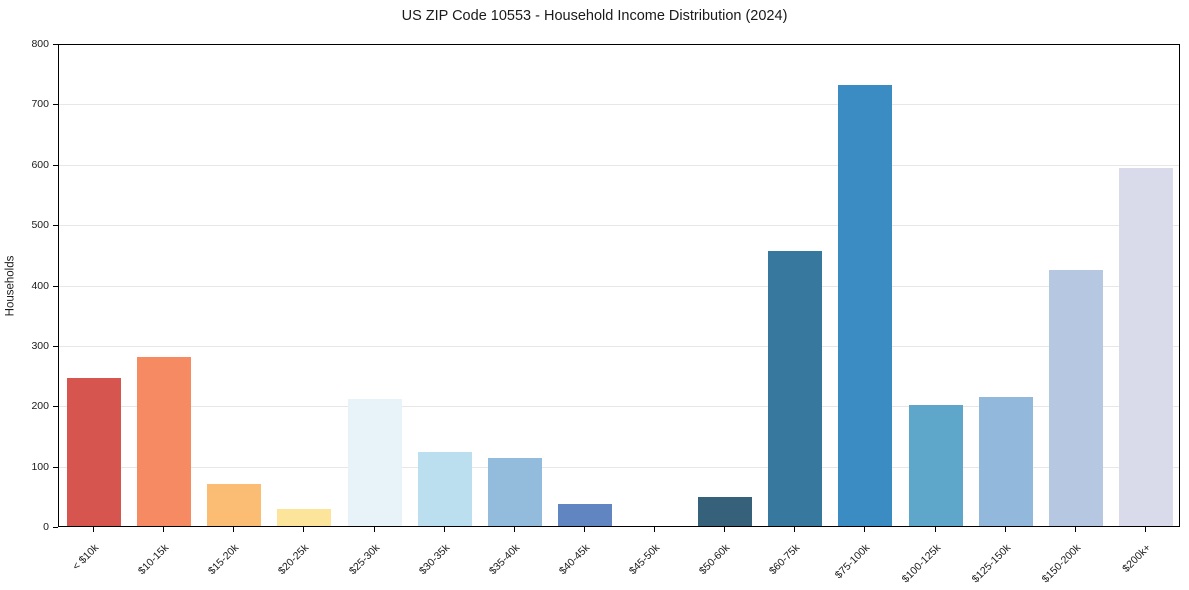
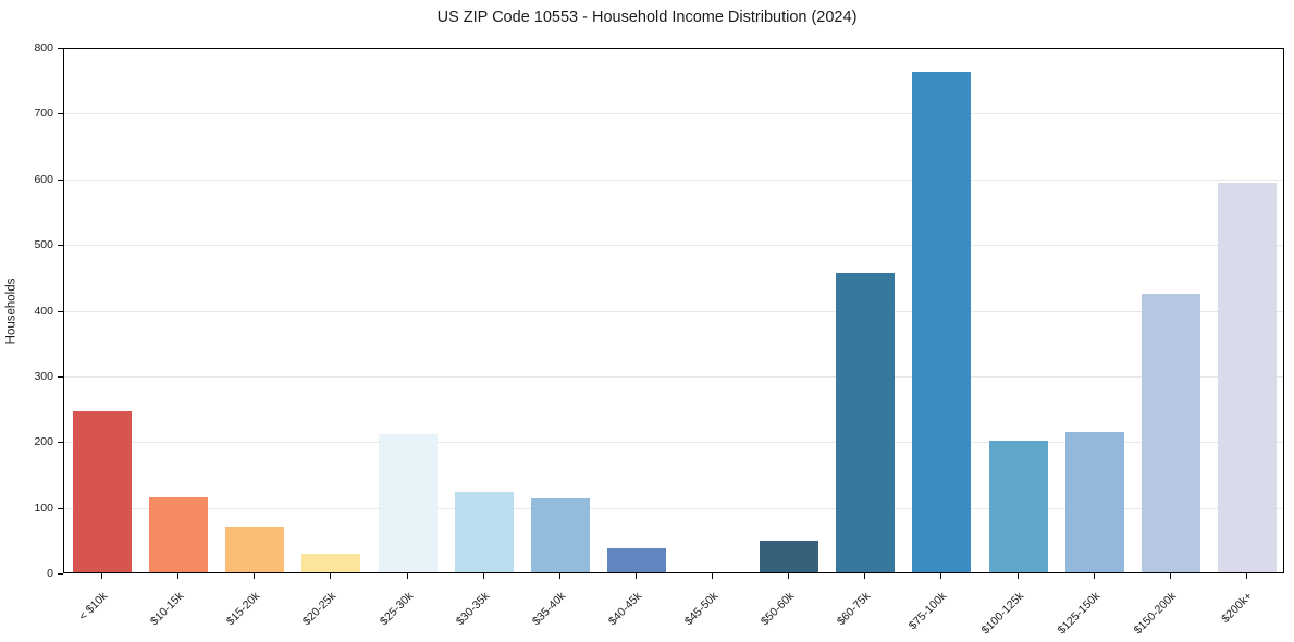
$10-15k: 280 -> 120
$75-100k: 730 -> 760
